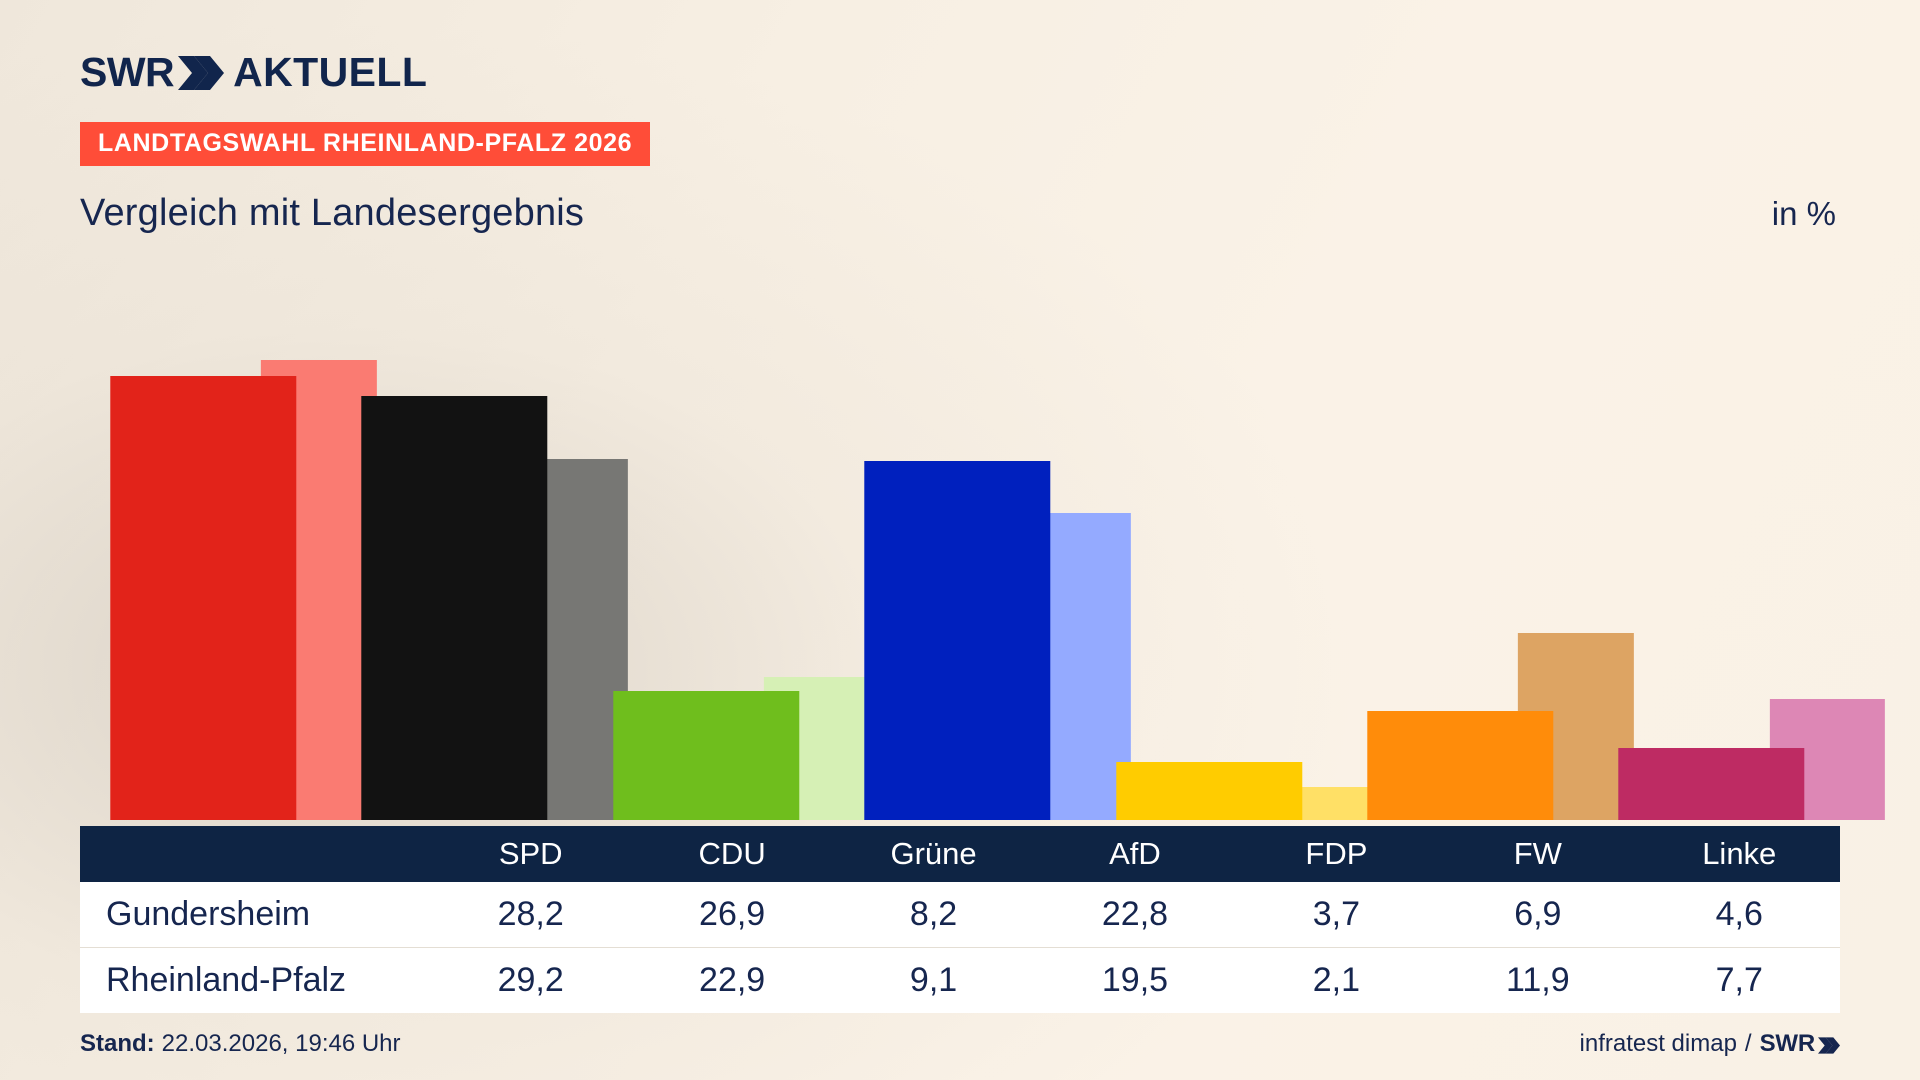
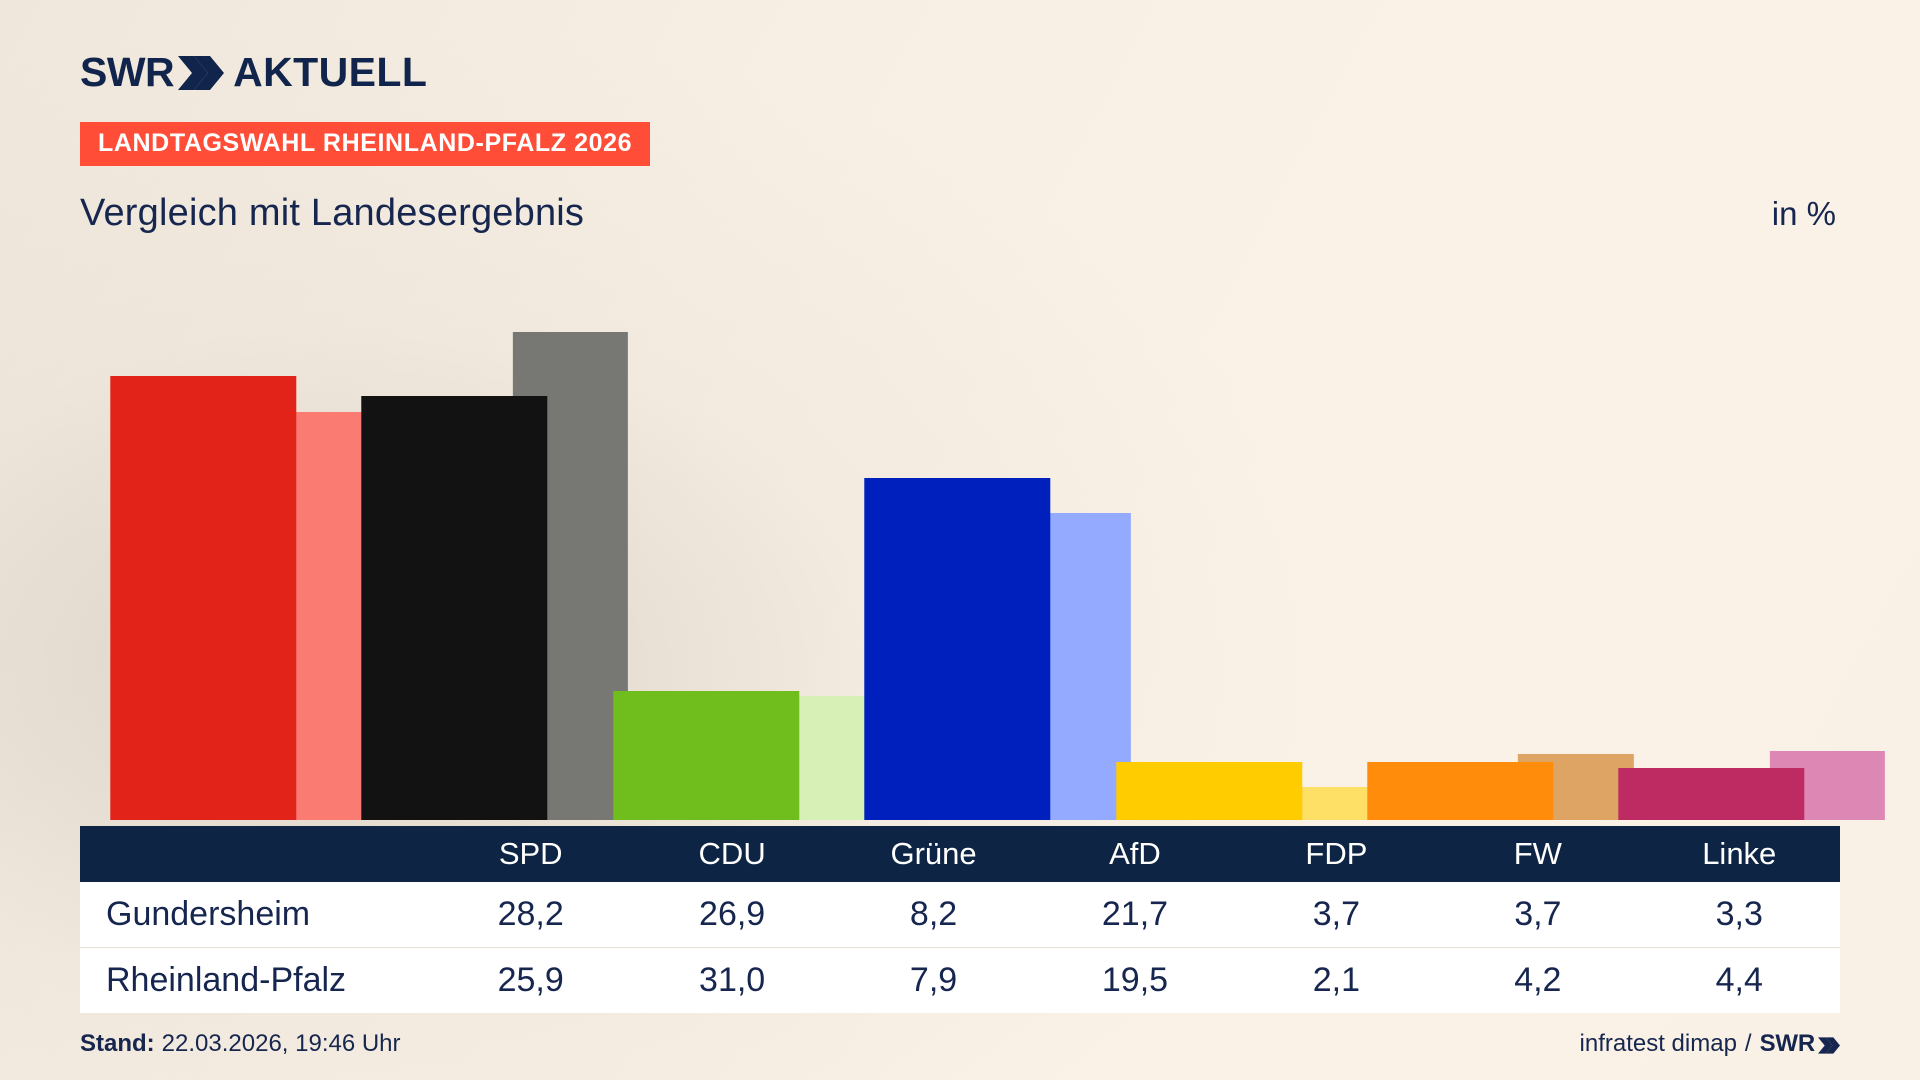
Rheinland-Pfalz/SPD: 29,2 -> 25,9
Rheinland-Pfalz/CDU: 22,9 -> 31,0
Rheinland-Pfalz/Grüne: 9,1 -> 7,9
Gundersheim/AfD: 22,8 -> 21,7
Gundersheim/FW: 6,9 -> 3,7
Rheinland-Pfalz/FW: 11,9 -> 4,2
Gundersheim/Linke: 4,6 -> 3,3
Rheinland-Pfalz/Linke: 7,7 -> 4,4
